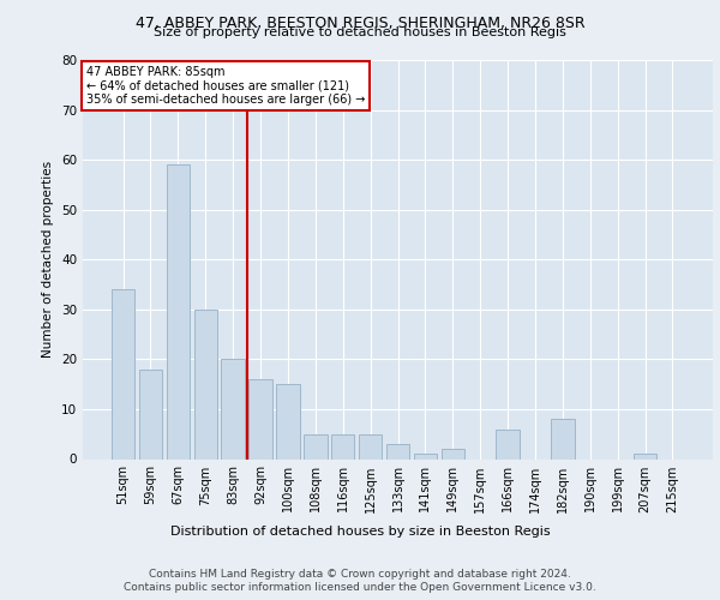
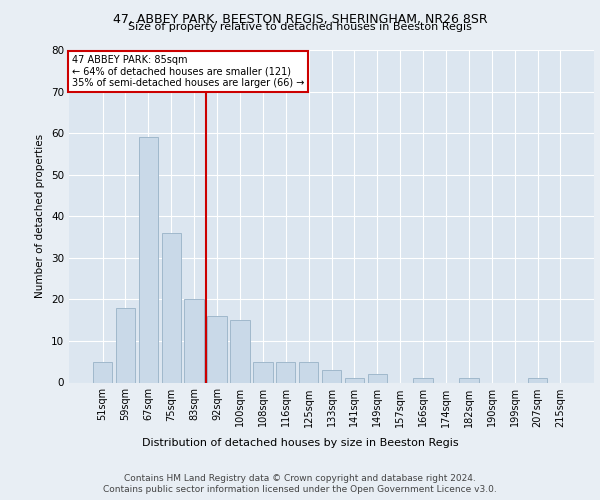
51sqm: 34 -> 5
75sqm: 30 -> 36
166sqm: 6 -> 1
182sqm: 8 -> 1
